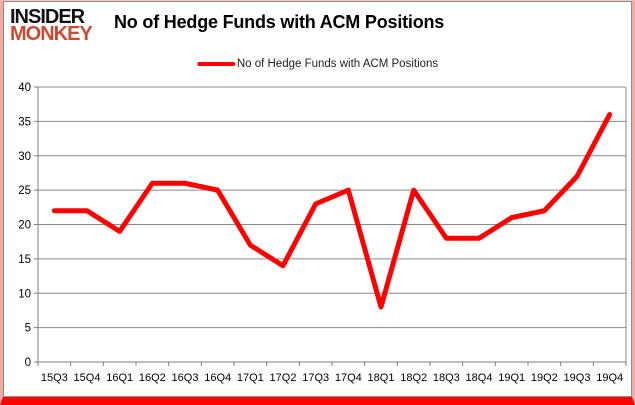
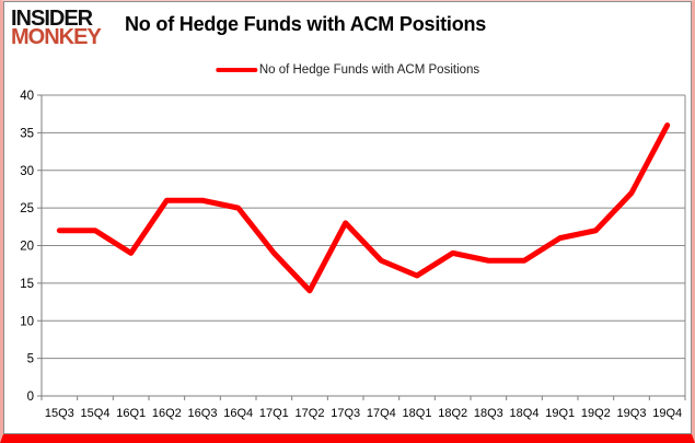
17Q1: 17 -> 19
17Q4: 25 -> 18
18Q1: 8 -> 16
18Q2: 25 -> 19
